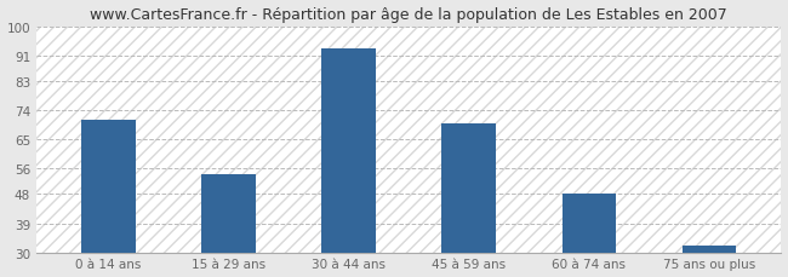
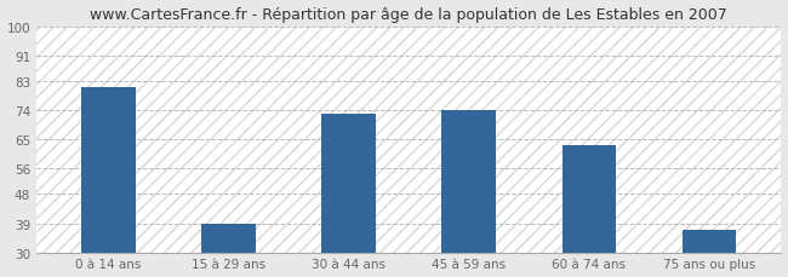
0 à 14 ans: 71 -> 81
15 à 29 ans: 54 -> 39
30 à 44 ans: 93 -> 73
45 à 59 ans: 70 -> 74
60 à 74 ans: 48 -> 63
75 ans ou plus: 32 -> 37
